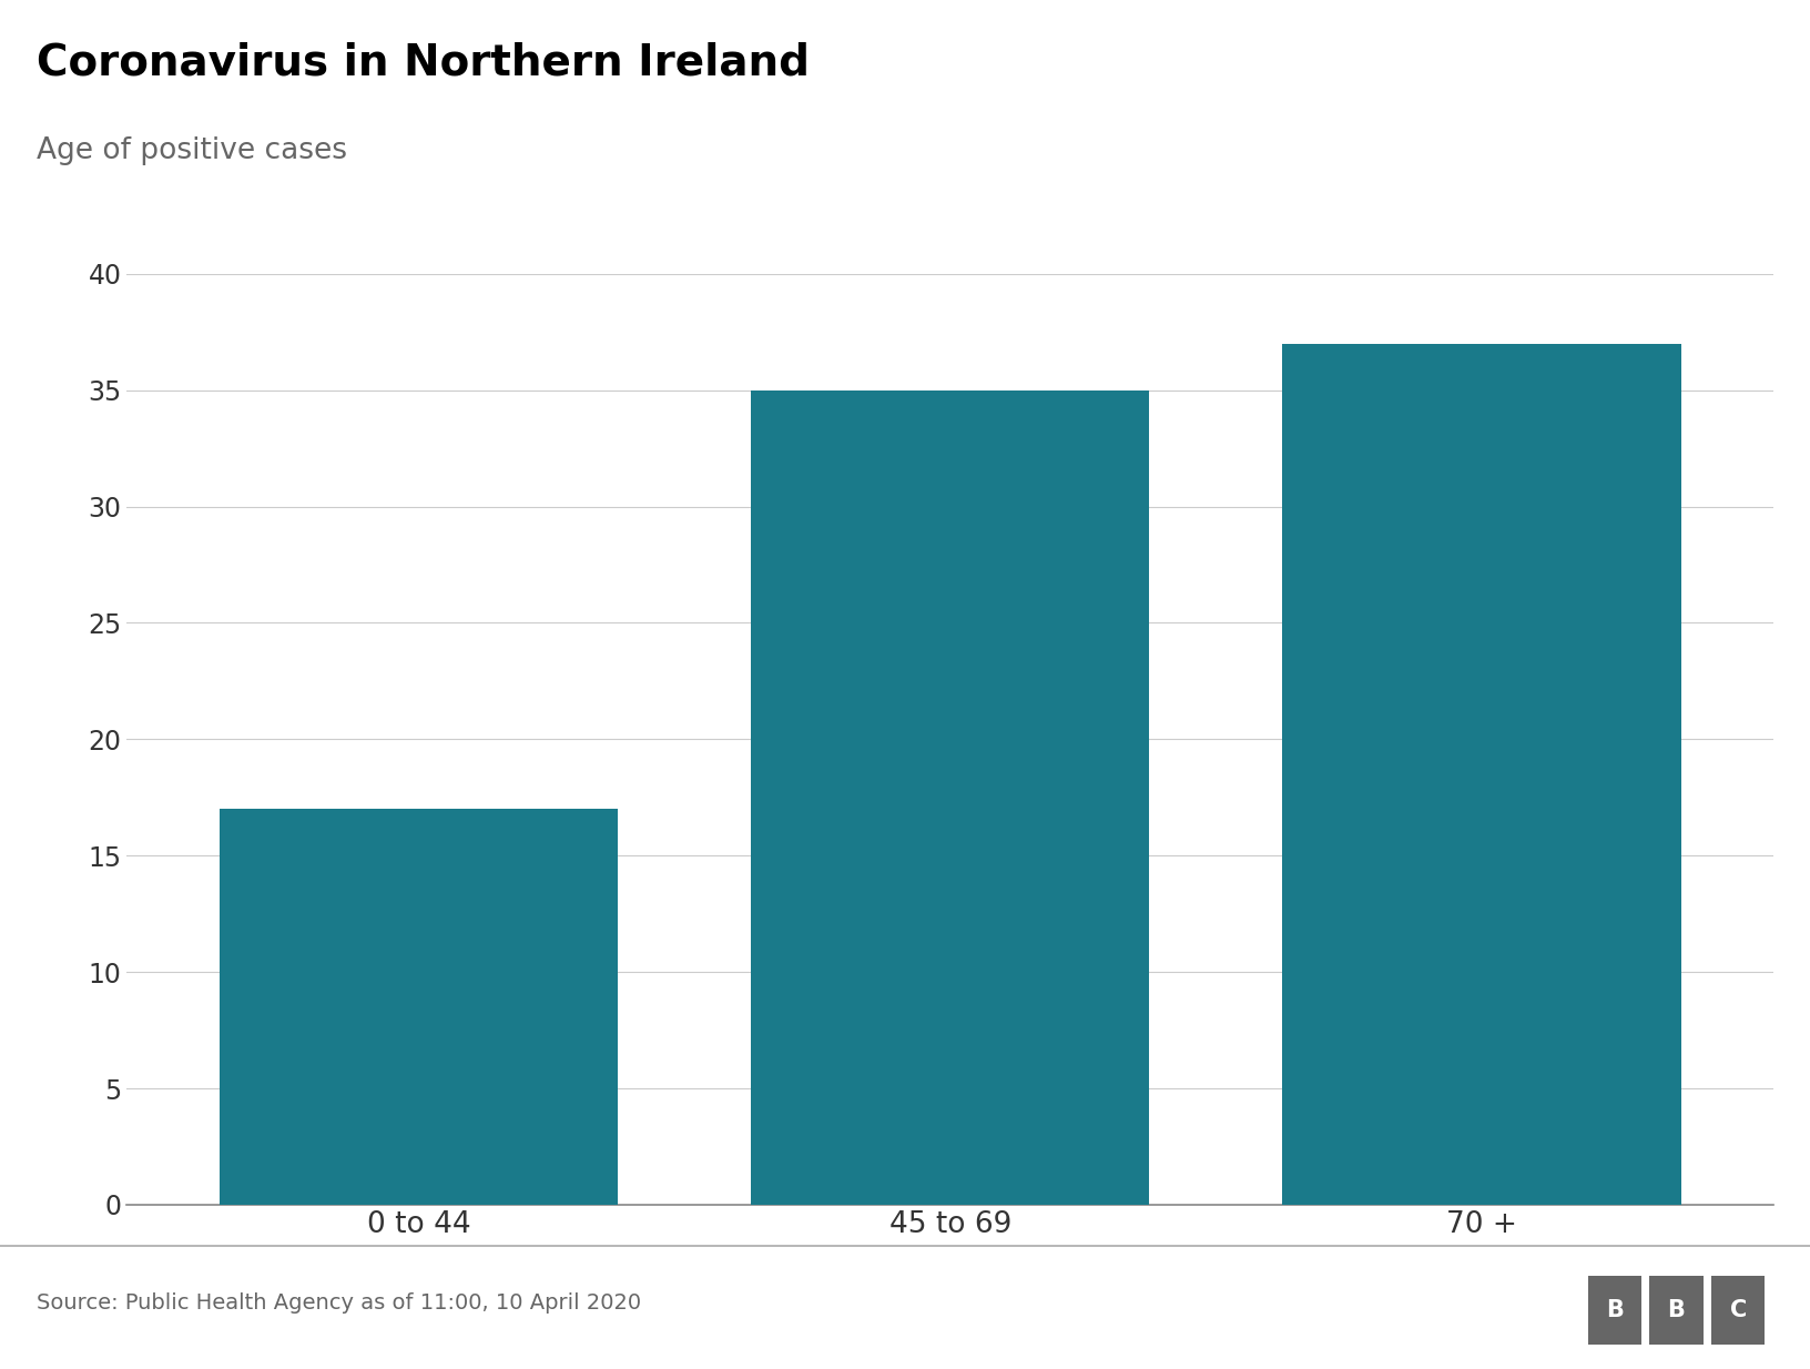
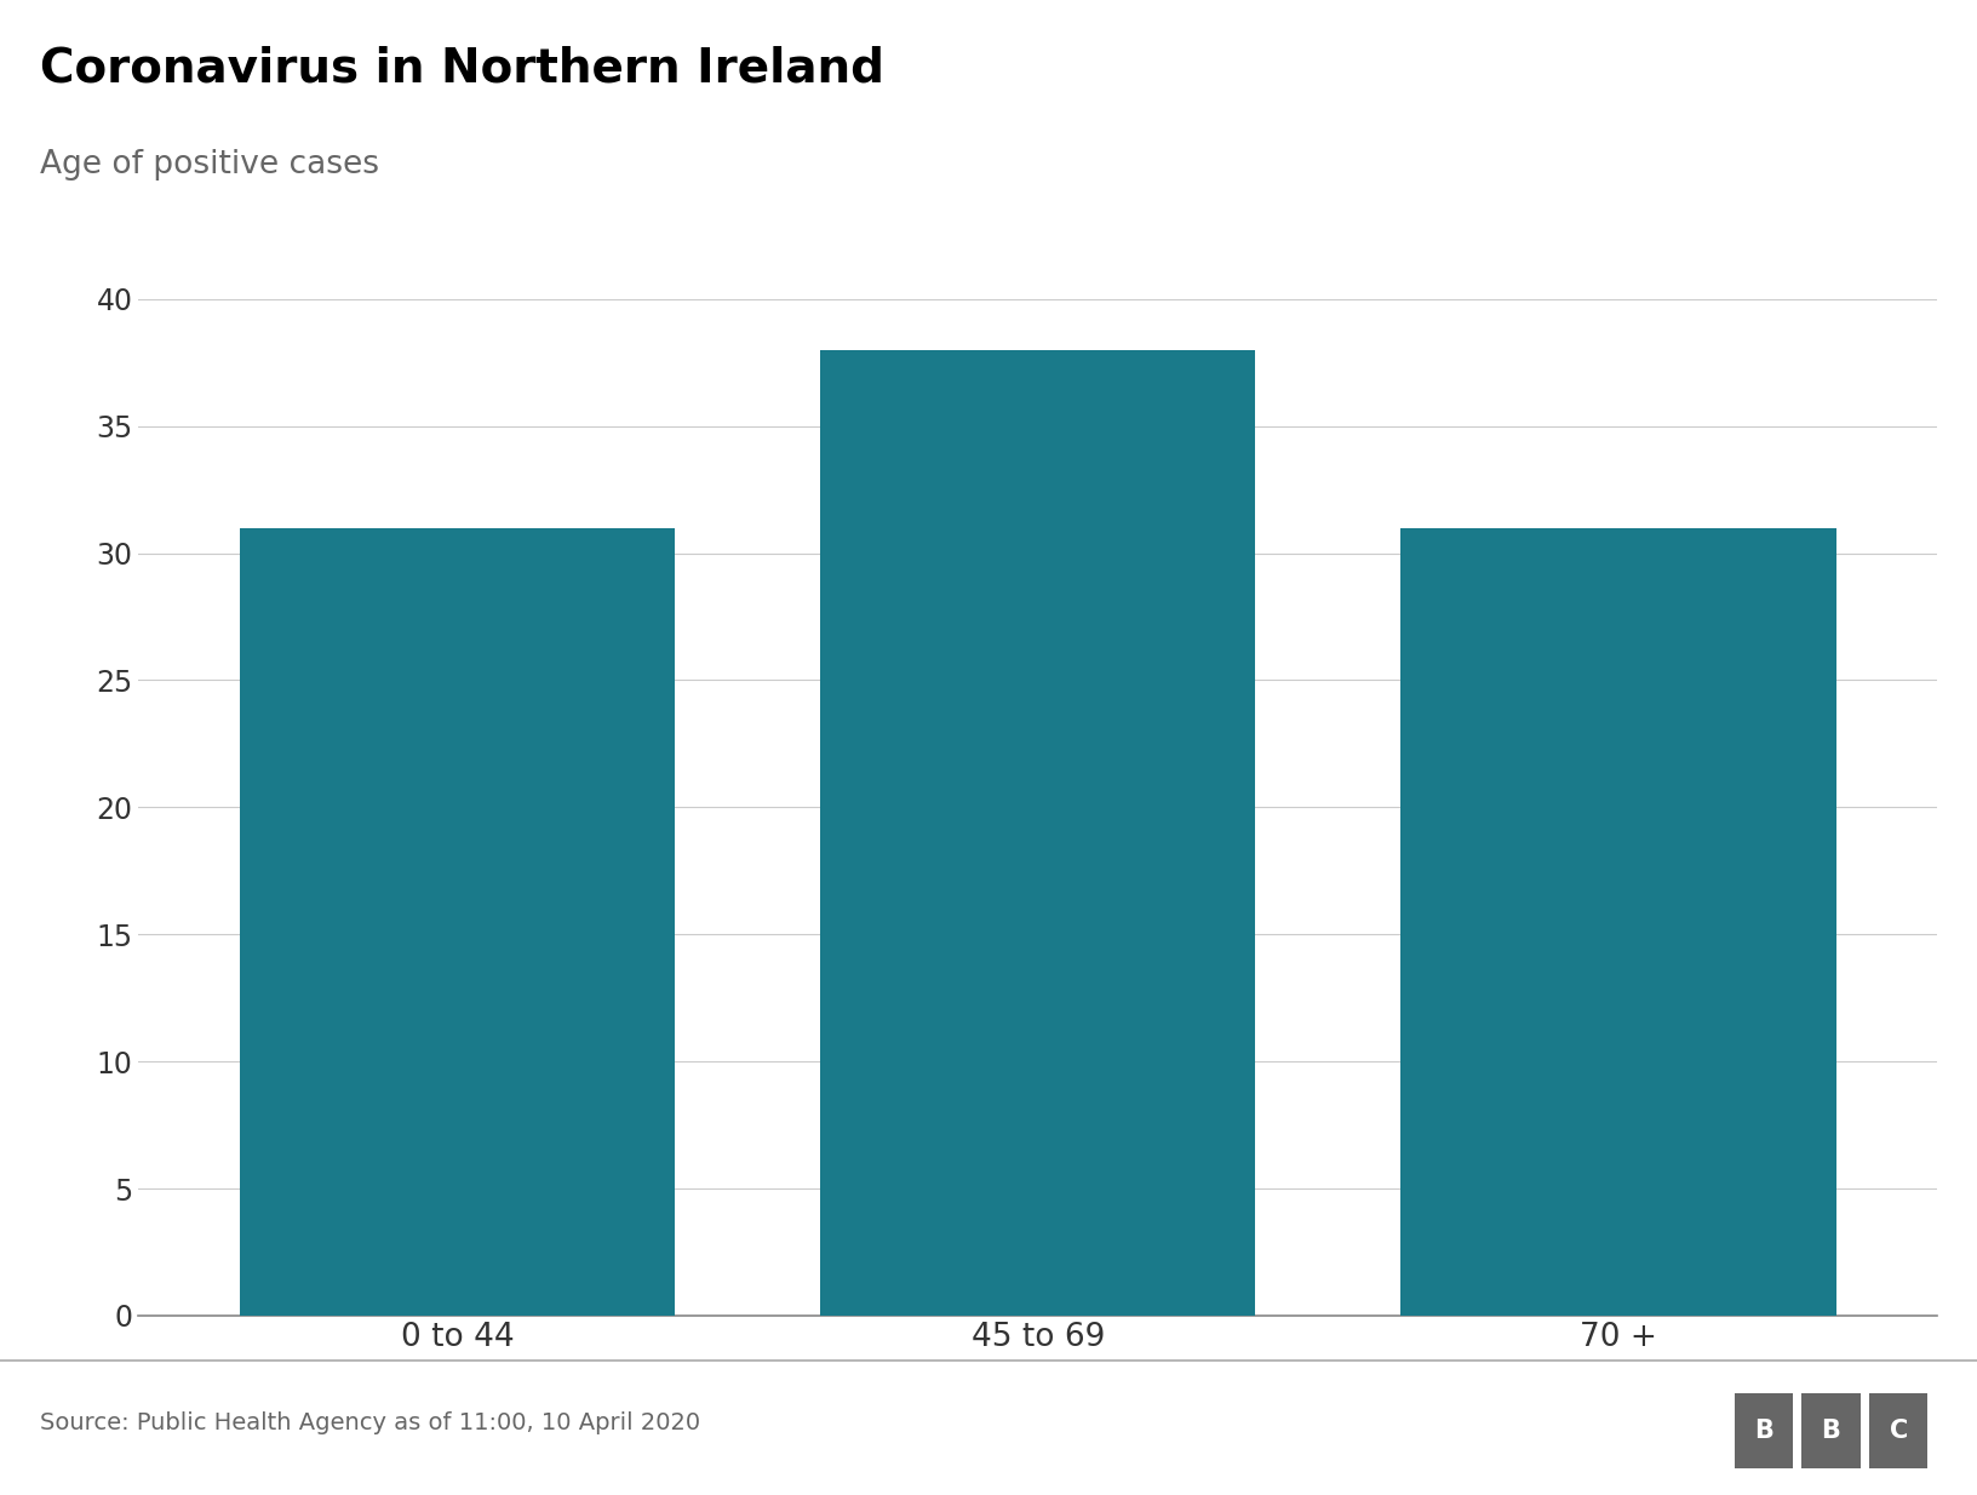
0 to 44: 17 -> 31
45 to 69: 35 -> 38
70 +: 37 -> 31
